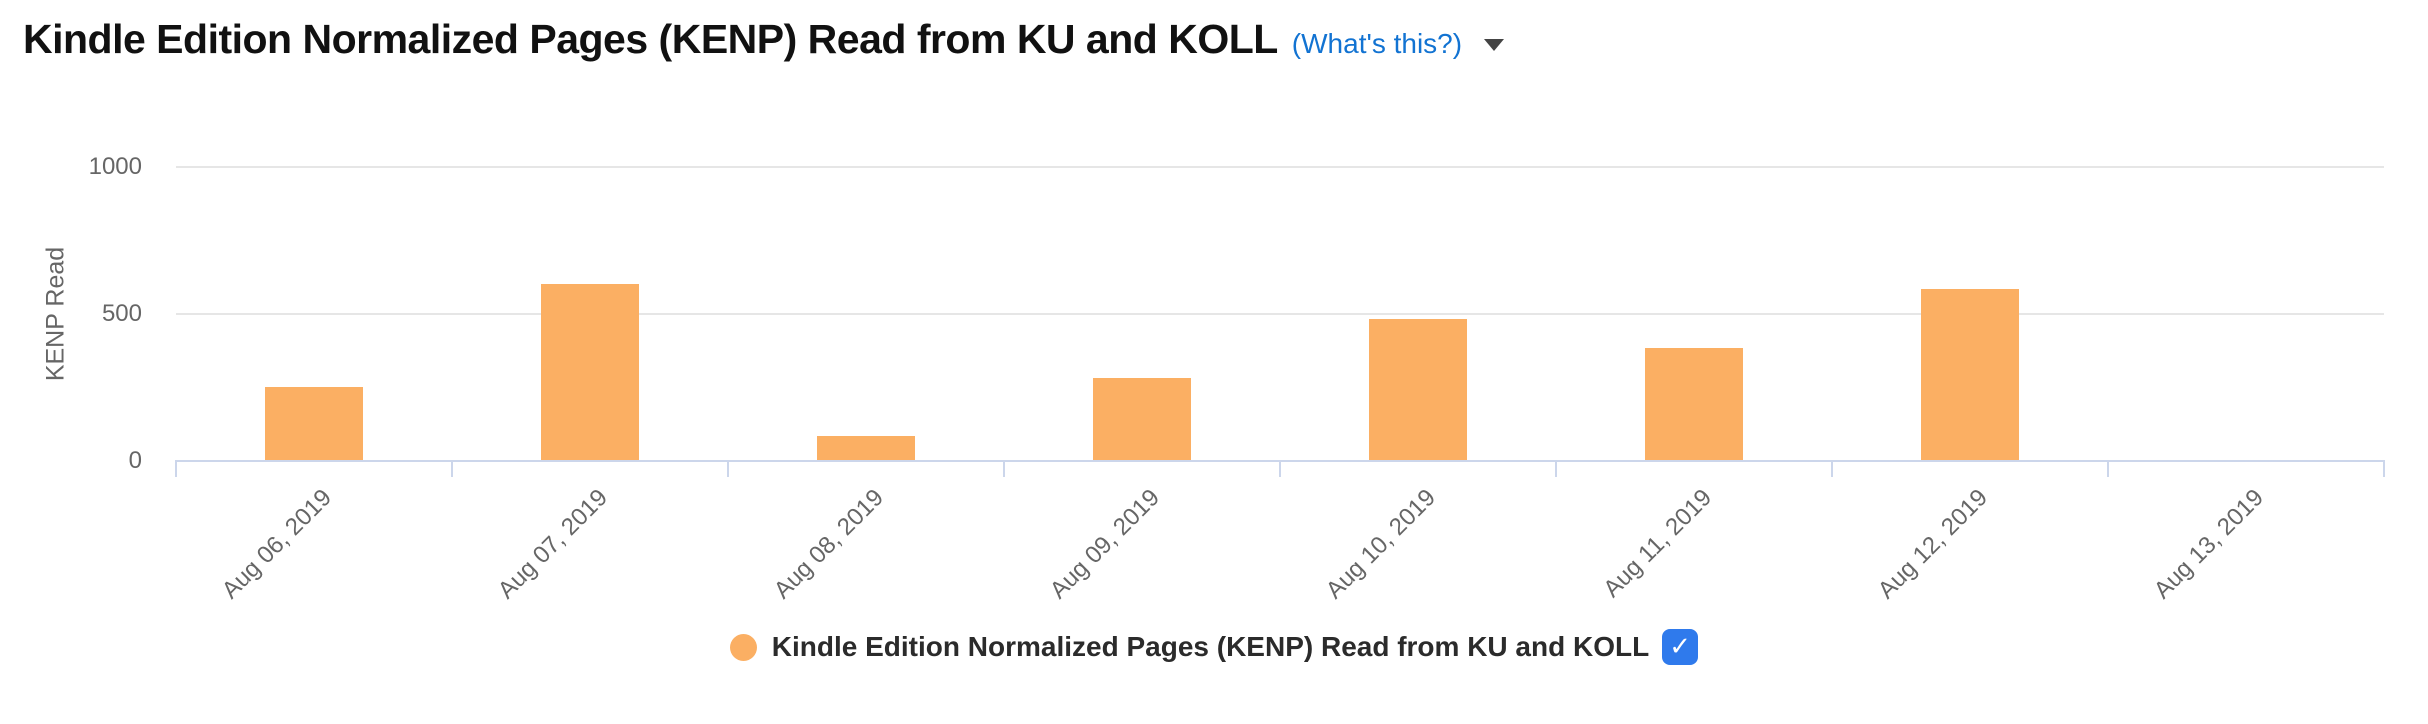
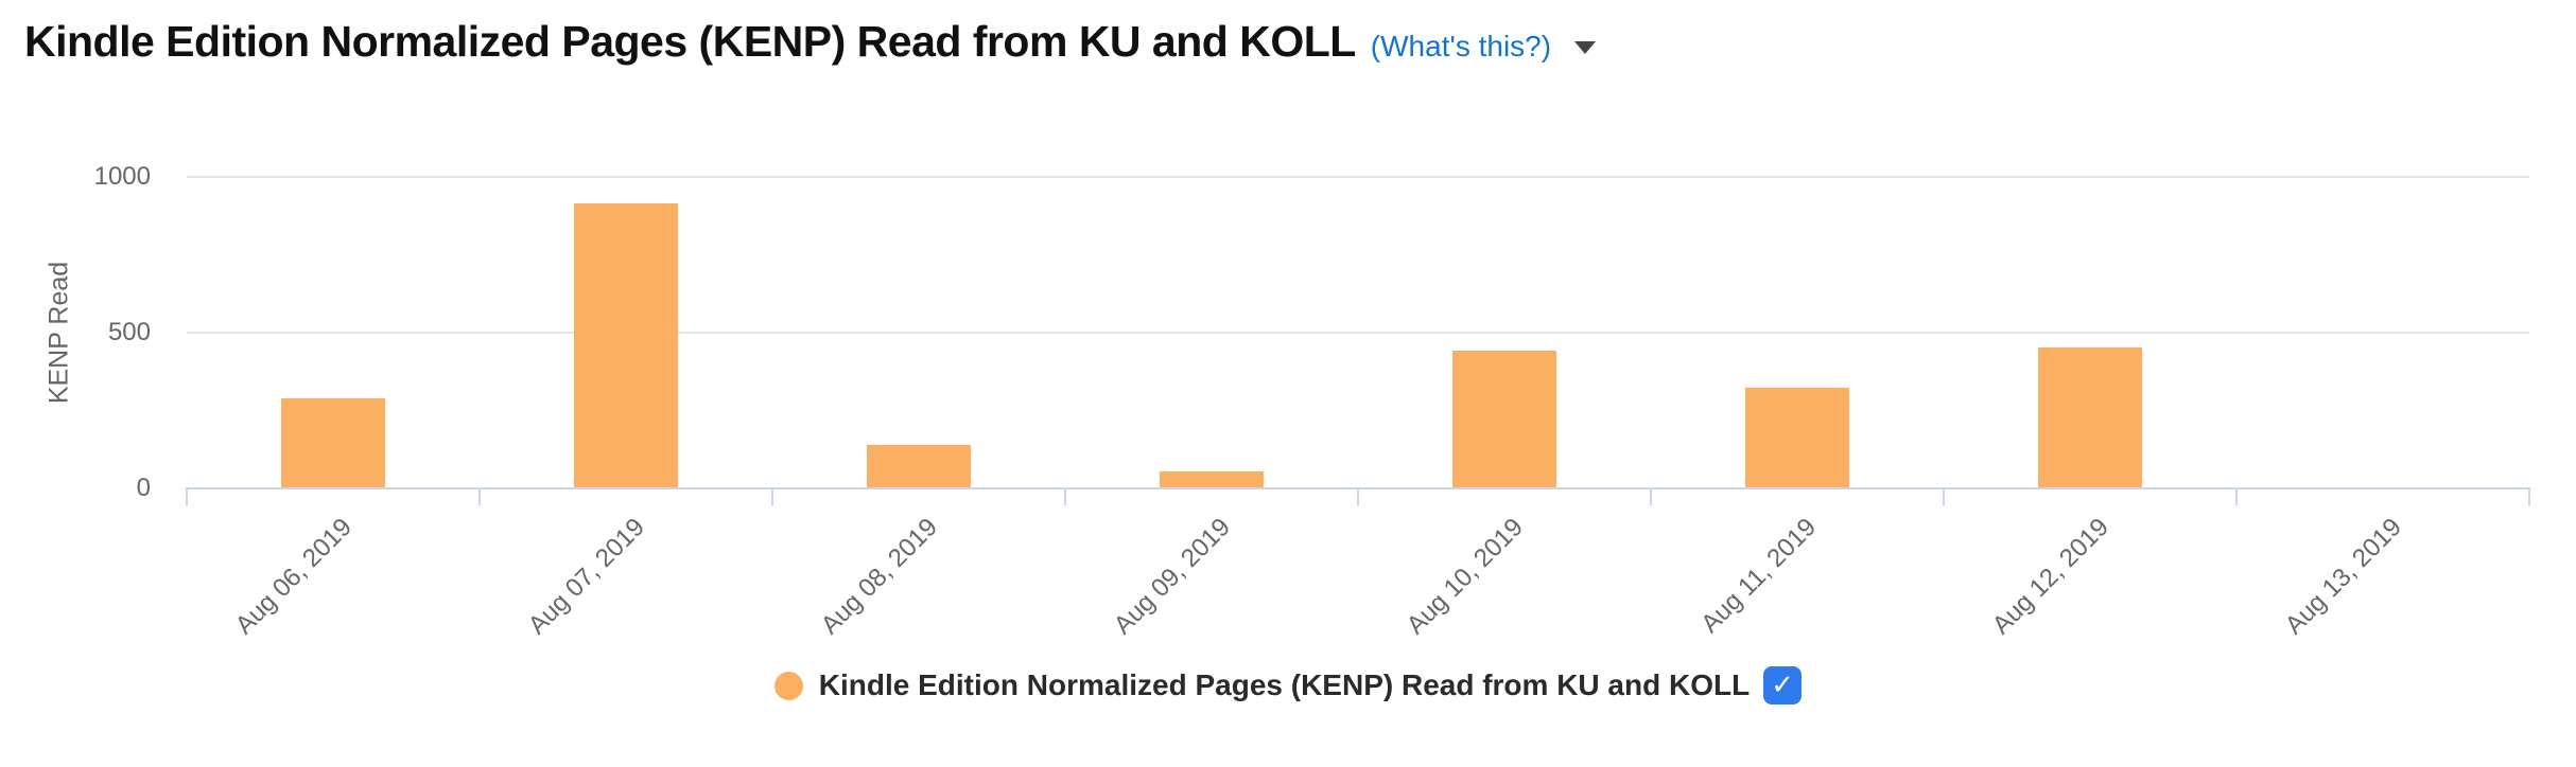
Aug 06, 2019: 250 -> 280
Aug 07, 2019: 600 -> 910
Aug 08, 2019: 80 -> 140
Aug 09, 2019: 280 -> 50
Aug 10, 2019: 480 -> 440
Aug 11, 2019: 380 -> 320
Aug 12, 2019: 580 -> 450
